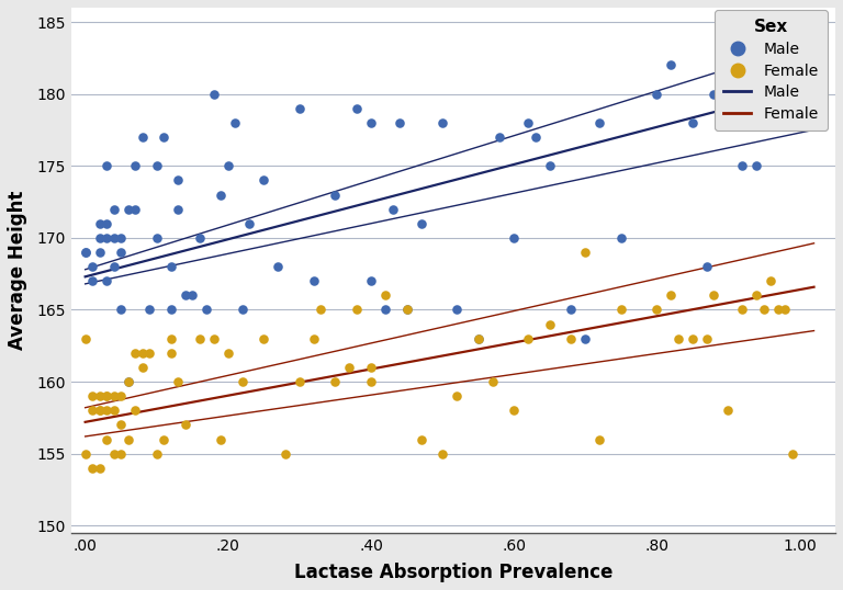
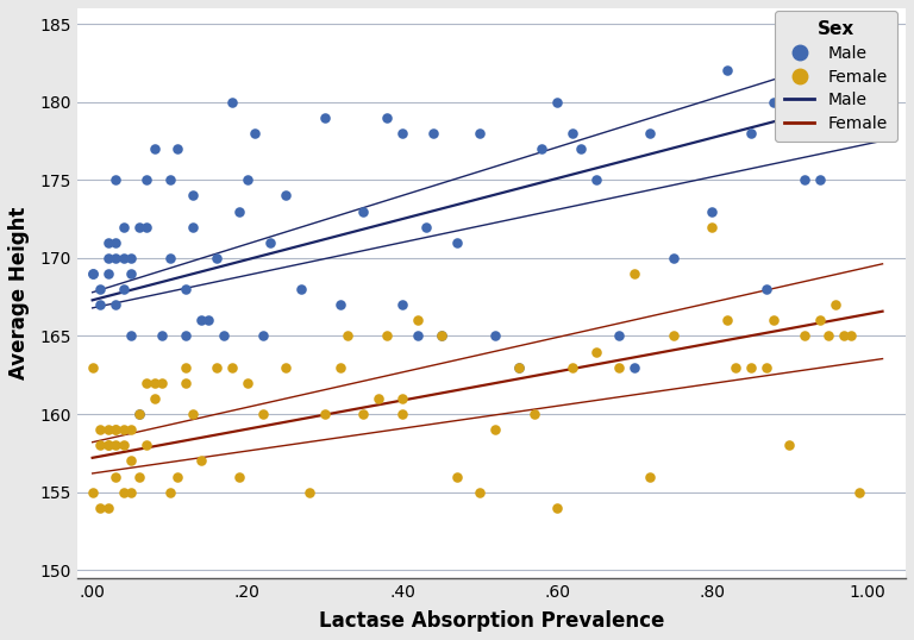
Male/.60: 170 -> 180
Female/.60: 158 -> 154
Male/.80: 180 -> 173
Female/.80: 165 -> 172
